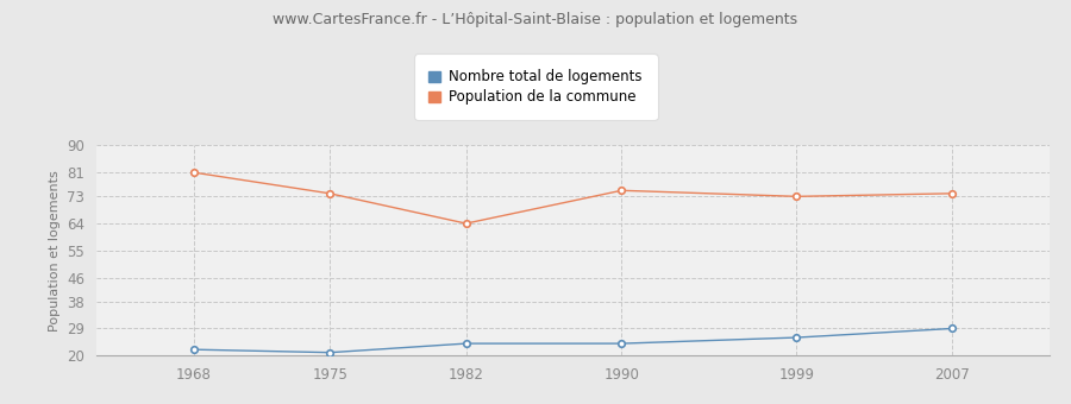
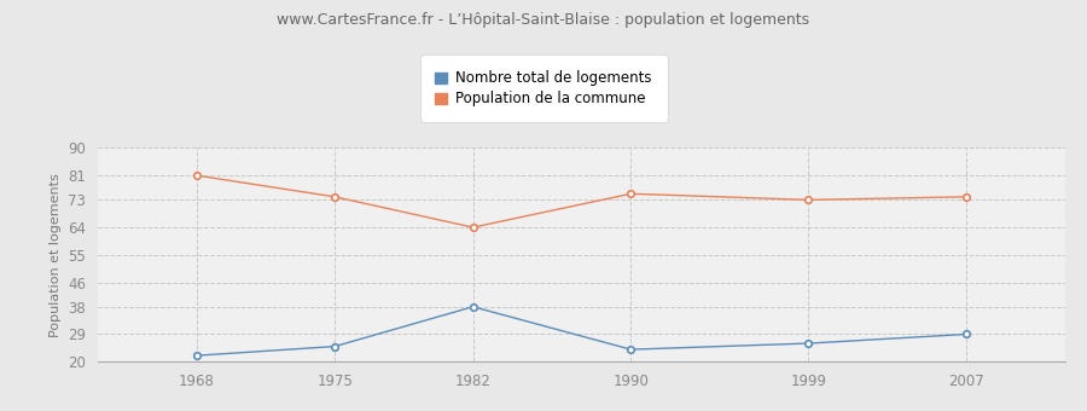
Nombre total de logements/1975: 21 -> 25
Nombre total de logements/1982: 24 -> 38
